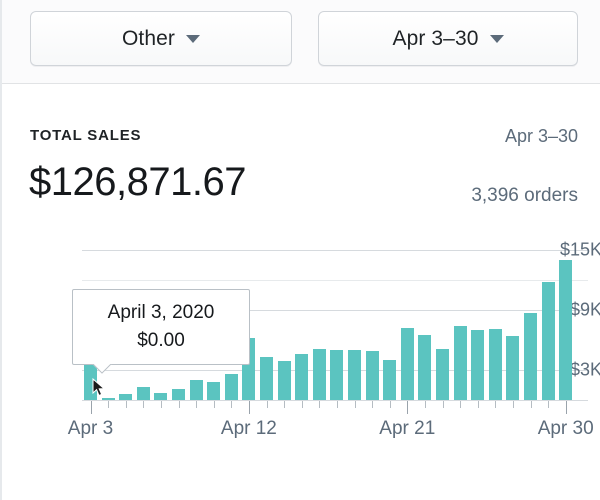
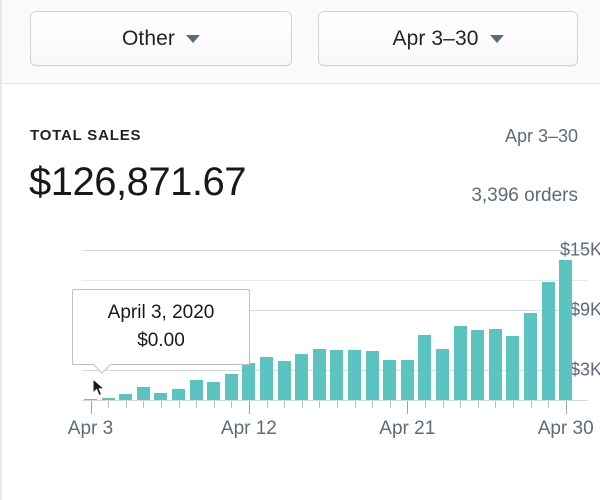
Apr 3: $4.8K -> $0.1K
Apr 12: $6.2K -> $3.7K
Apr 21: $7.2K -> $4.0K
